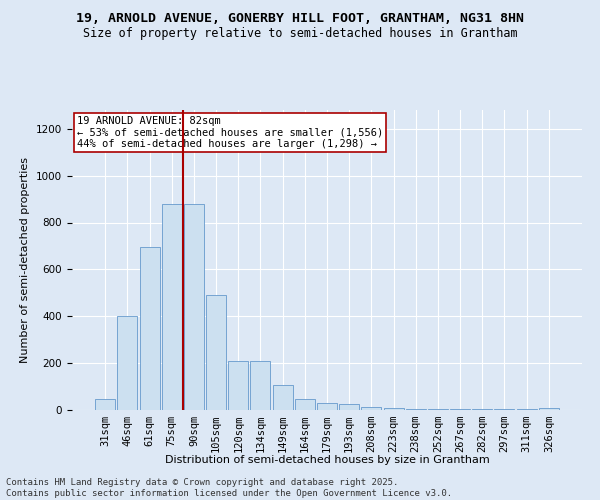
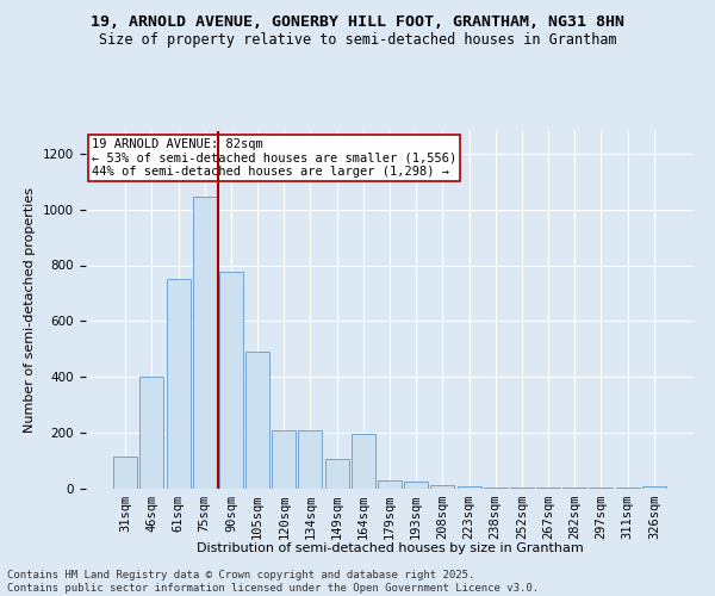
31sqm: 47 -> 115
61sqm: 695 -> 750
75sqm: 880 -> 1045
90sqm: 880 -> 775
164sqm: 45 -> 195
